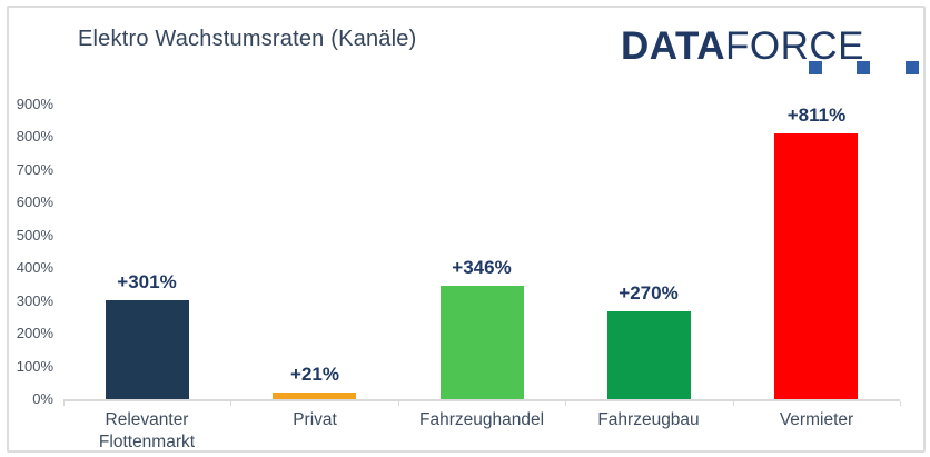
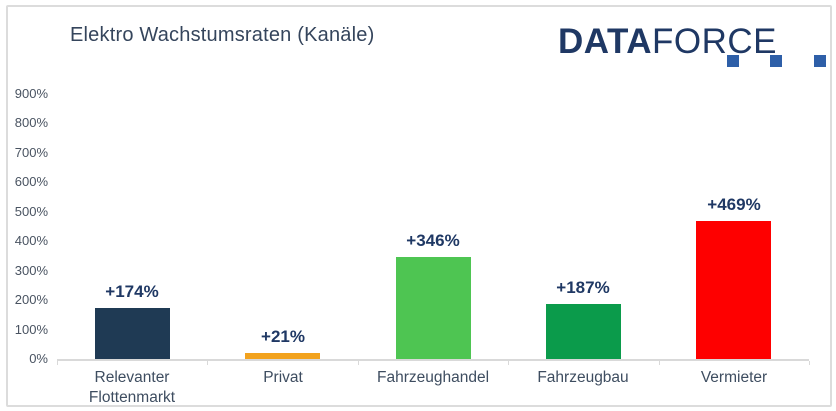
Relevanter Flottenmarkt: +301% -> +174%
Fahrzeugbau: +270% -> +187%
Vermieter: +811% -> +469%
